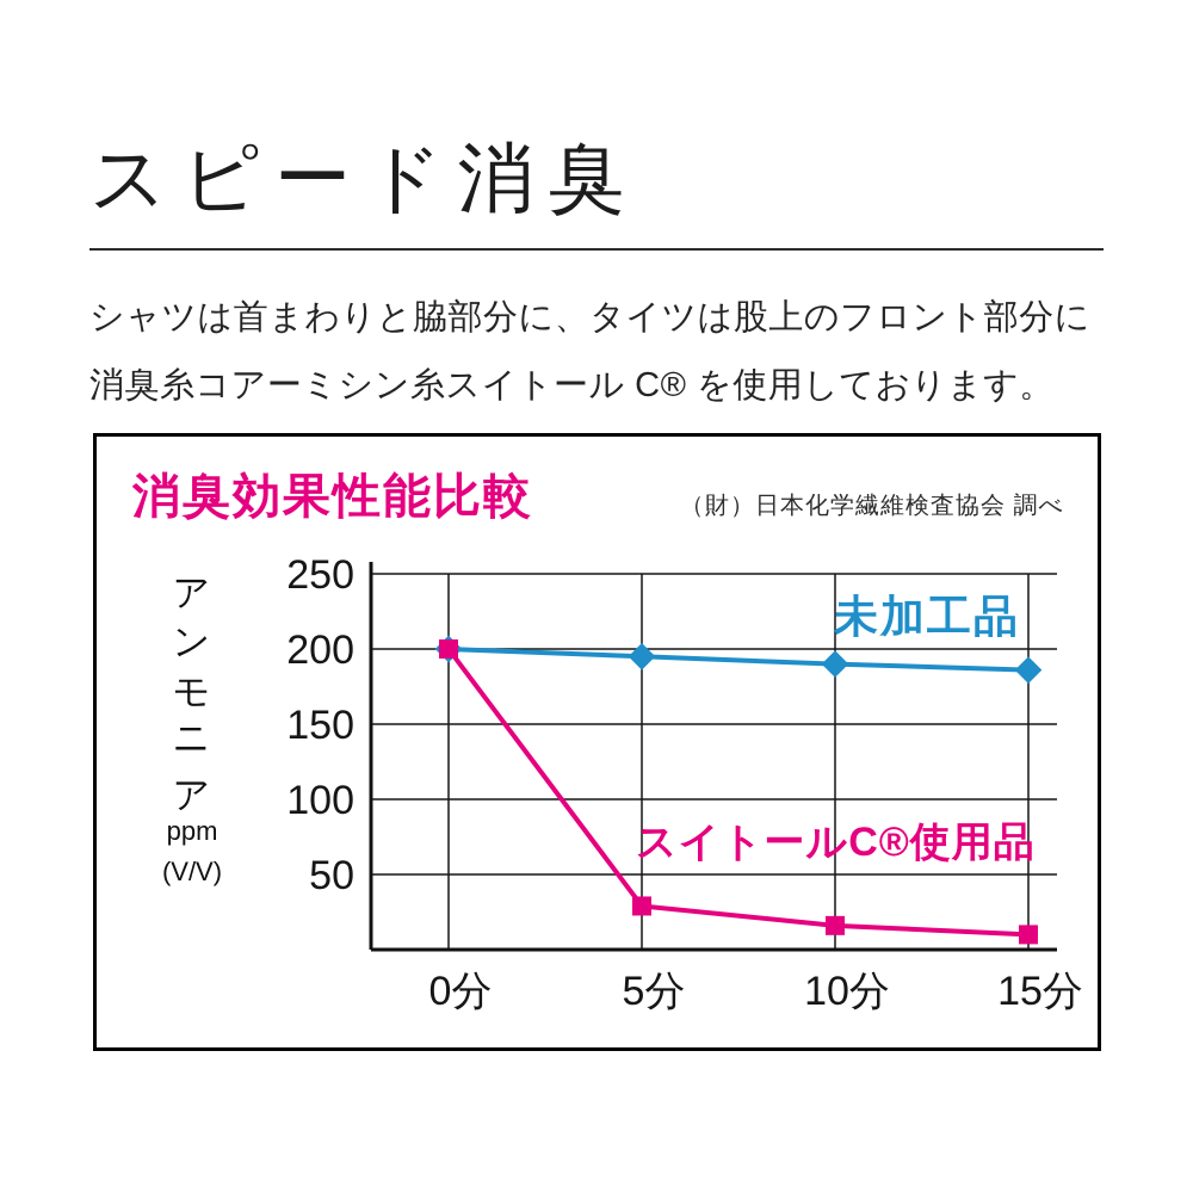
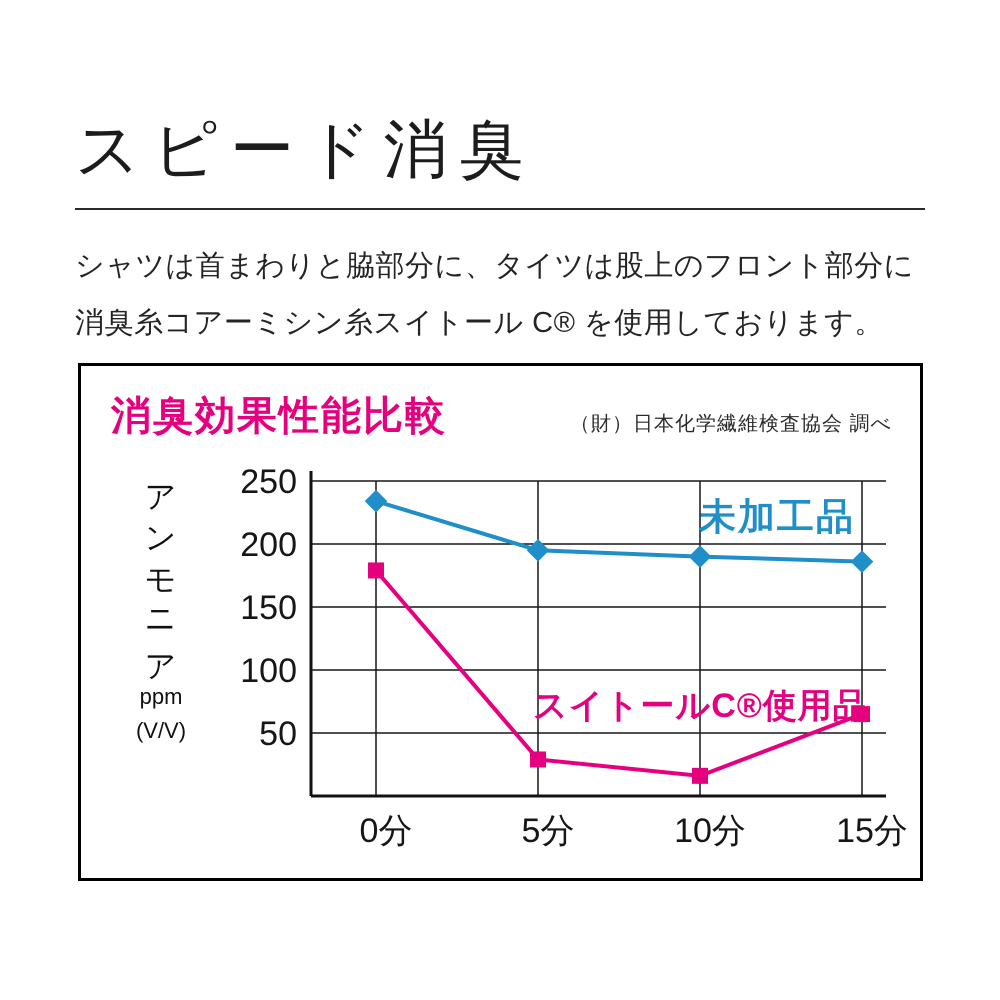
未加工品/0分: 200 -> 234
スイトールC®使用品/0分: 200 -> 179
スイトールC®使用品/15分: 10 -> 65
